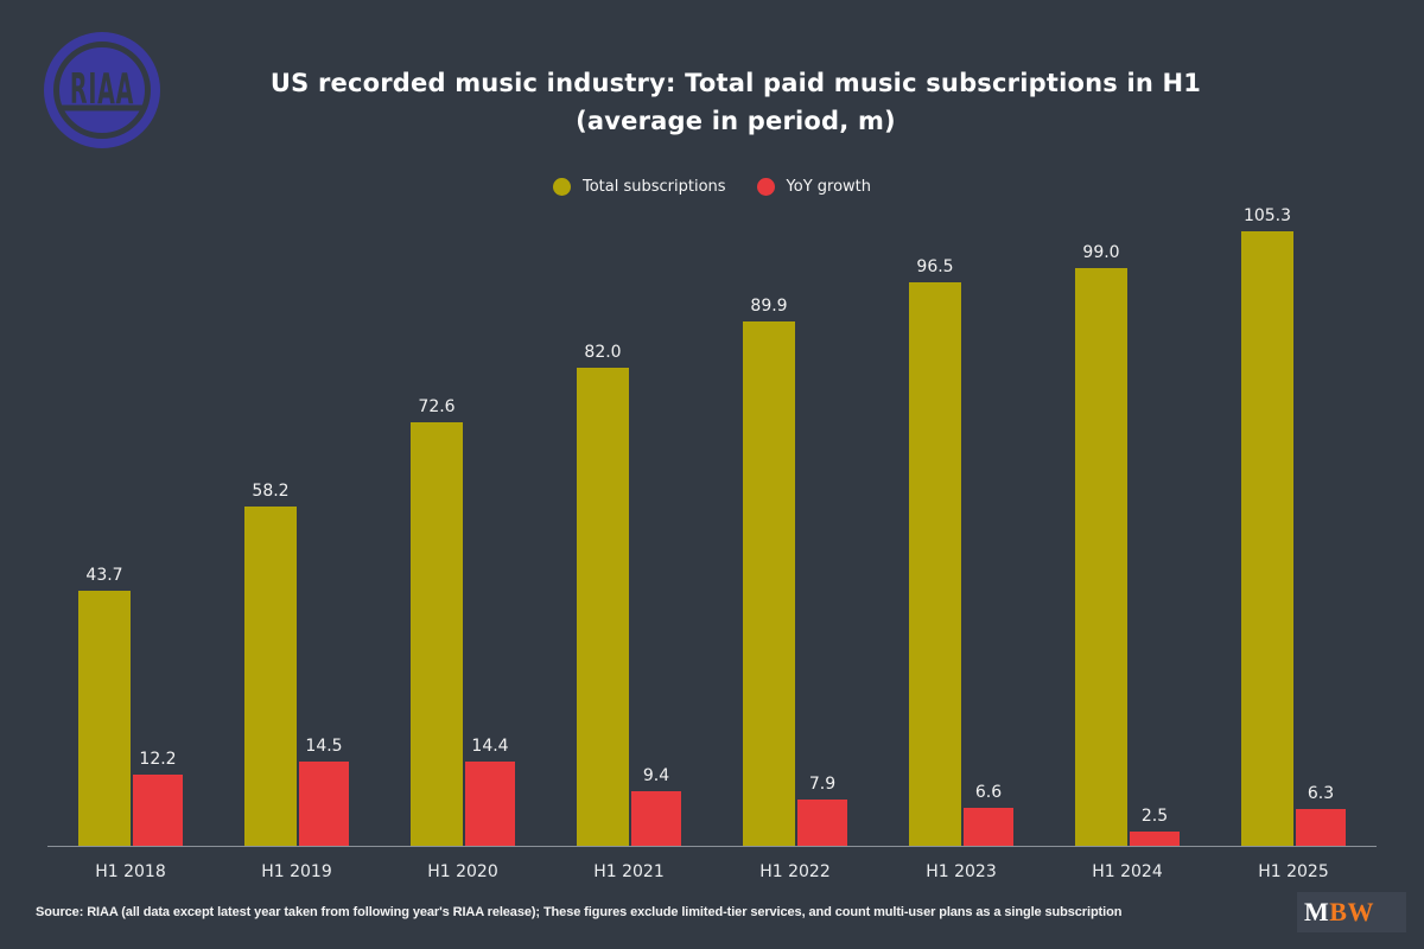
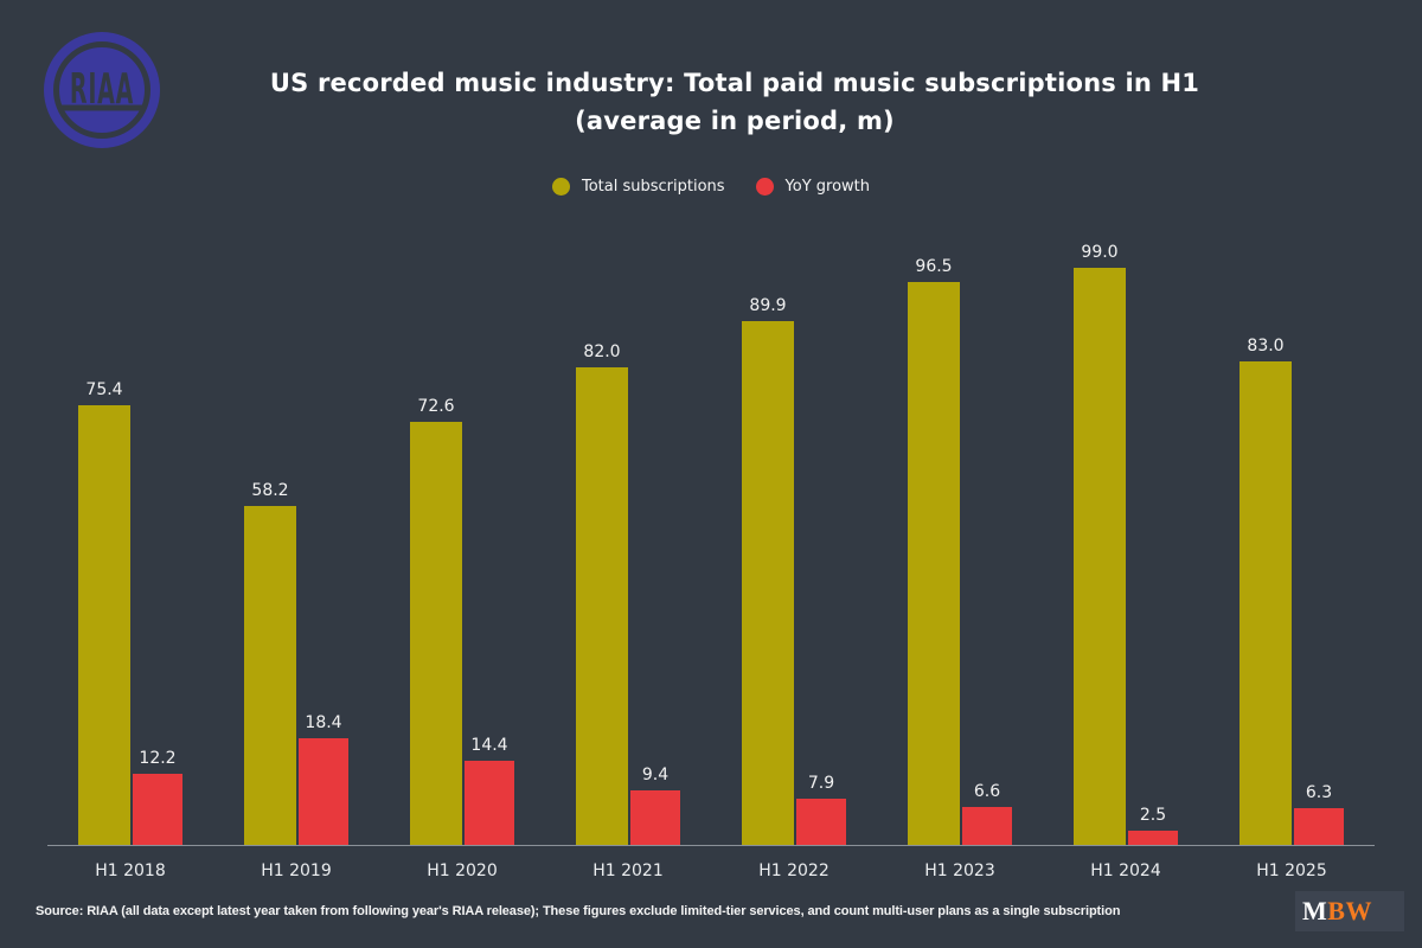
Total subscriptions/H1 2018: 43.7 -> 75.4
YoY growth/H1 2019: 14.5 -> 18.4
Total subscriptions/H1 2025: 105.3 -> 83.0
